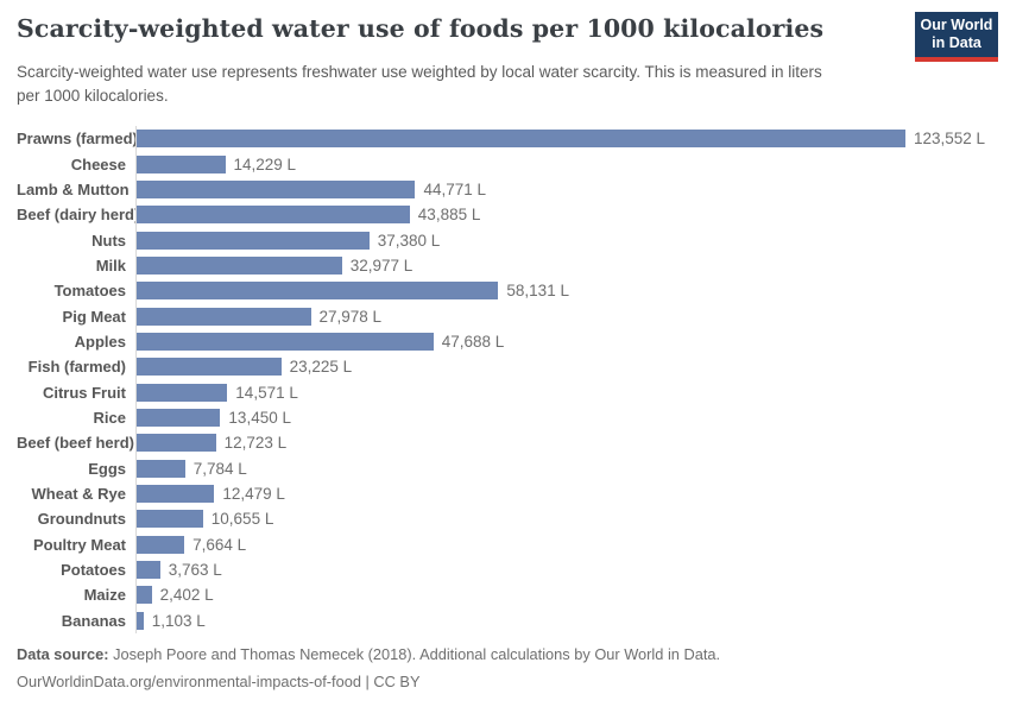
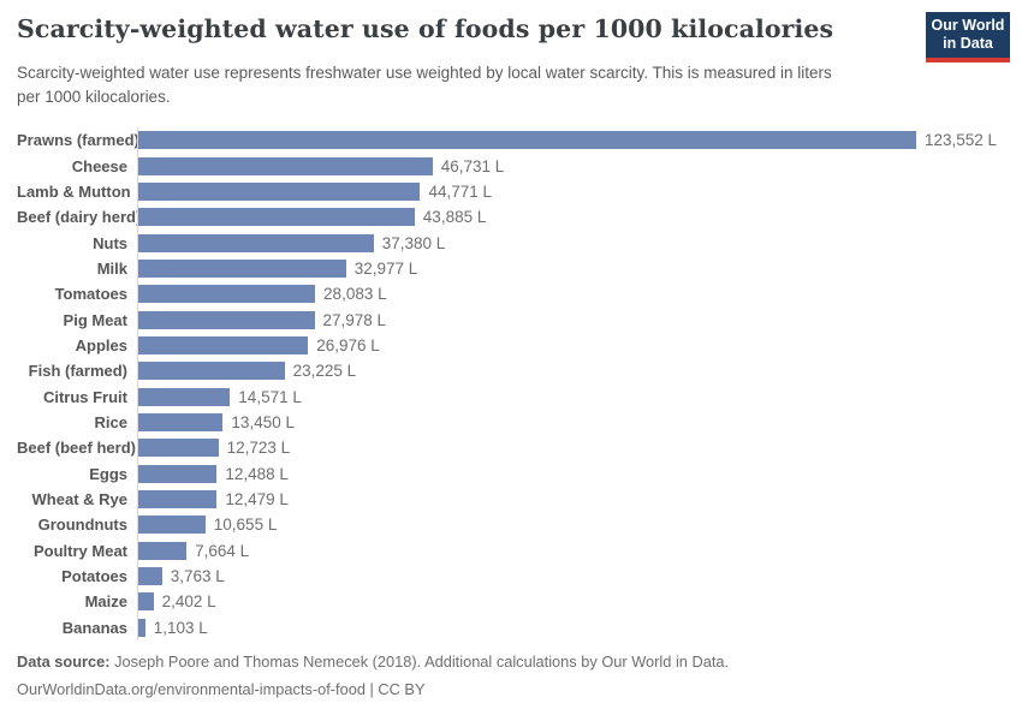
Cheese: 14,229 -> 46,731
Tomatoes: 58,131 -> 28,083
Apples: 47,688 -> 26,976
Eggs: 7,784 -> 12,488
